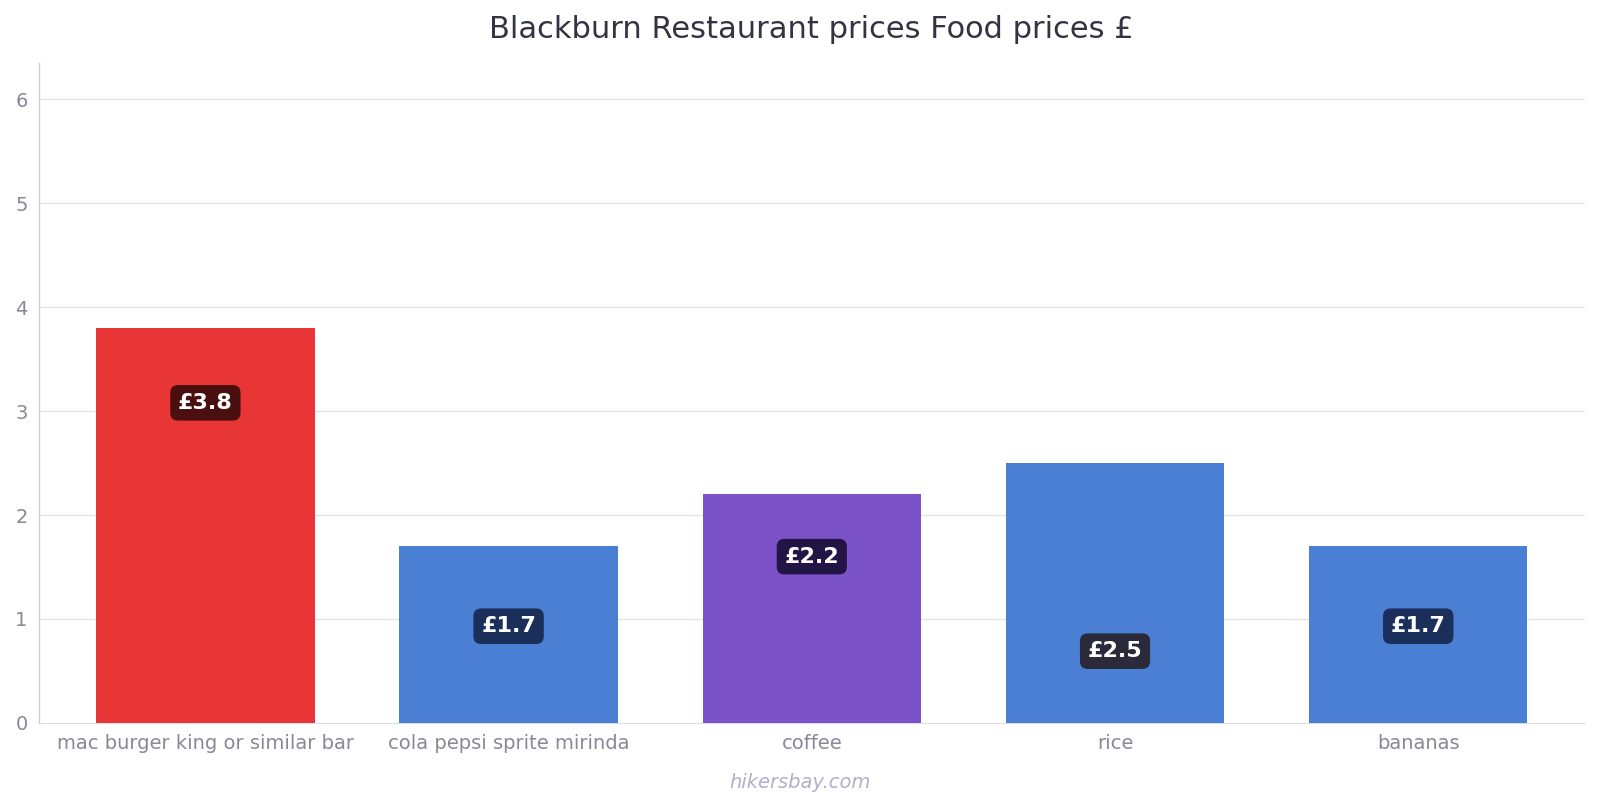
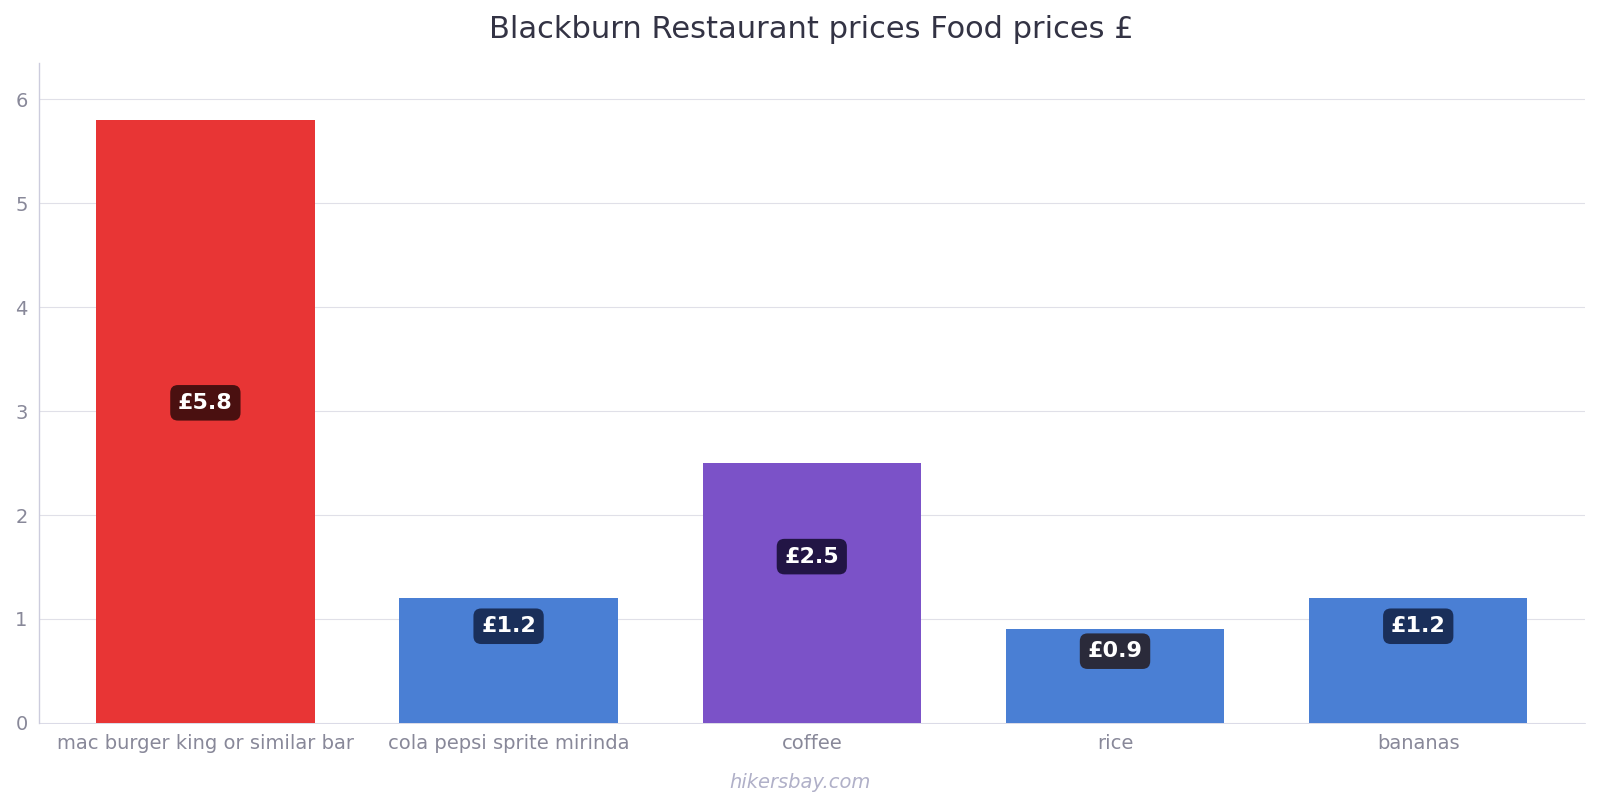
mac burger king or similar bar: £3.8 -> £5.8
cola pepsi sprite mirinda: £1.7 -> £1.2
coffee: £2.2 -> £2.5
rice: £2.5 -> £0.9
bananas: £1.7 -> £1.2
